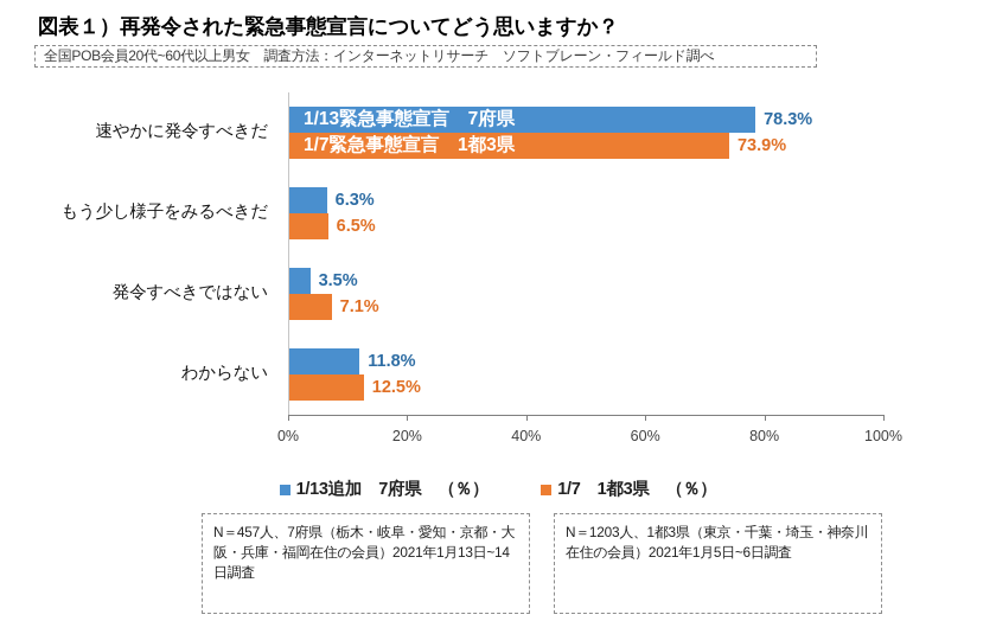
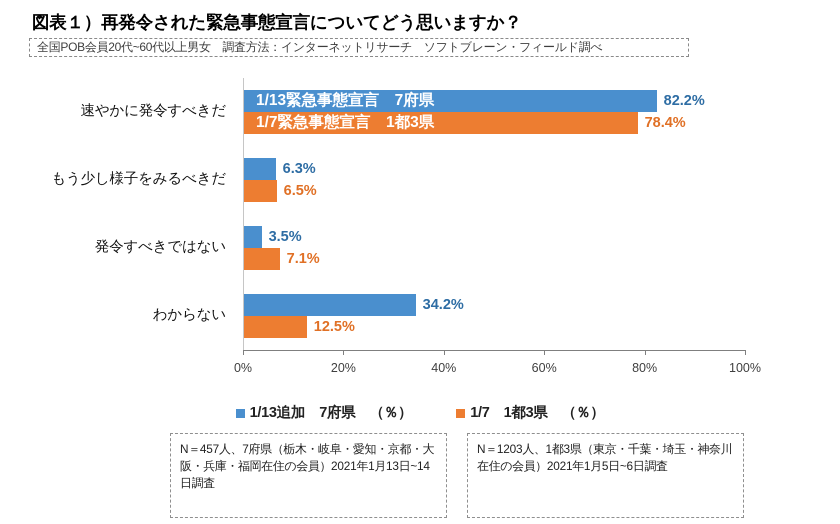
1/13追加 7府県 （％）/速やかに発令すべきだ: 78.3% -> 82.2%
1/7 1都3県 （％）/速やかに発令すべきだ: 73.9% -> 78.4%
1/13追加 7府県 （％）/わからない: 11.8% -> 34.2%
